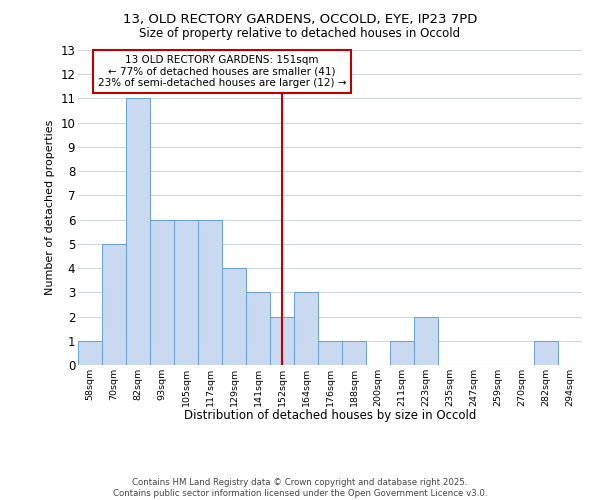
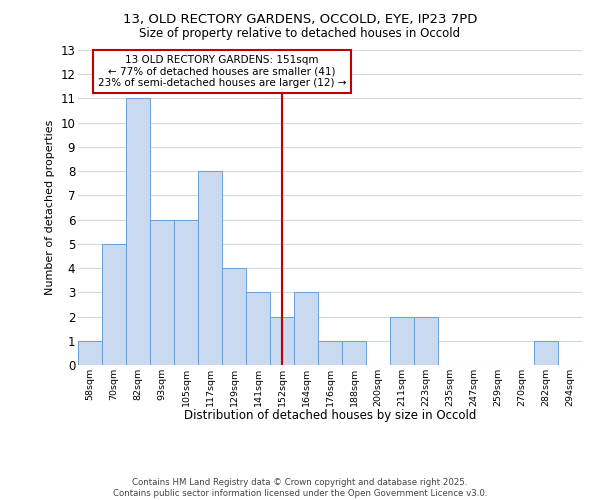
117sqm: 6 -> 8
211sqm: 1 -> 2
